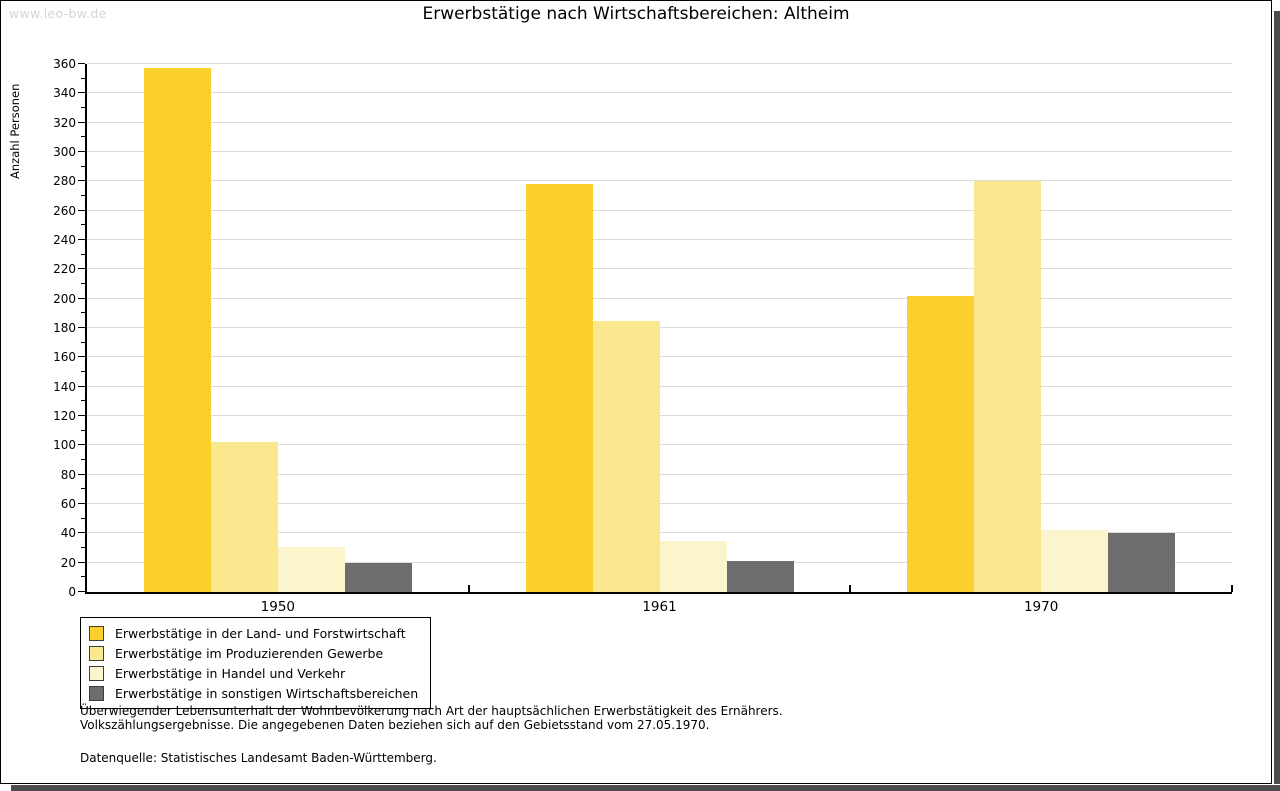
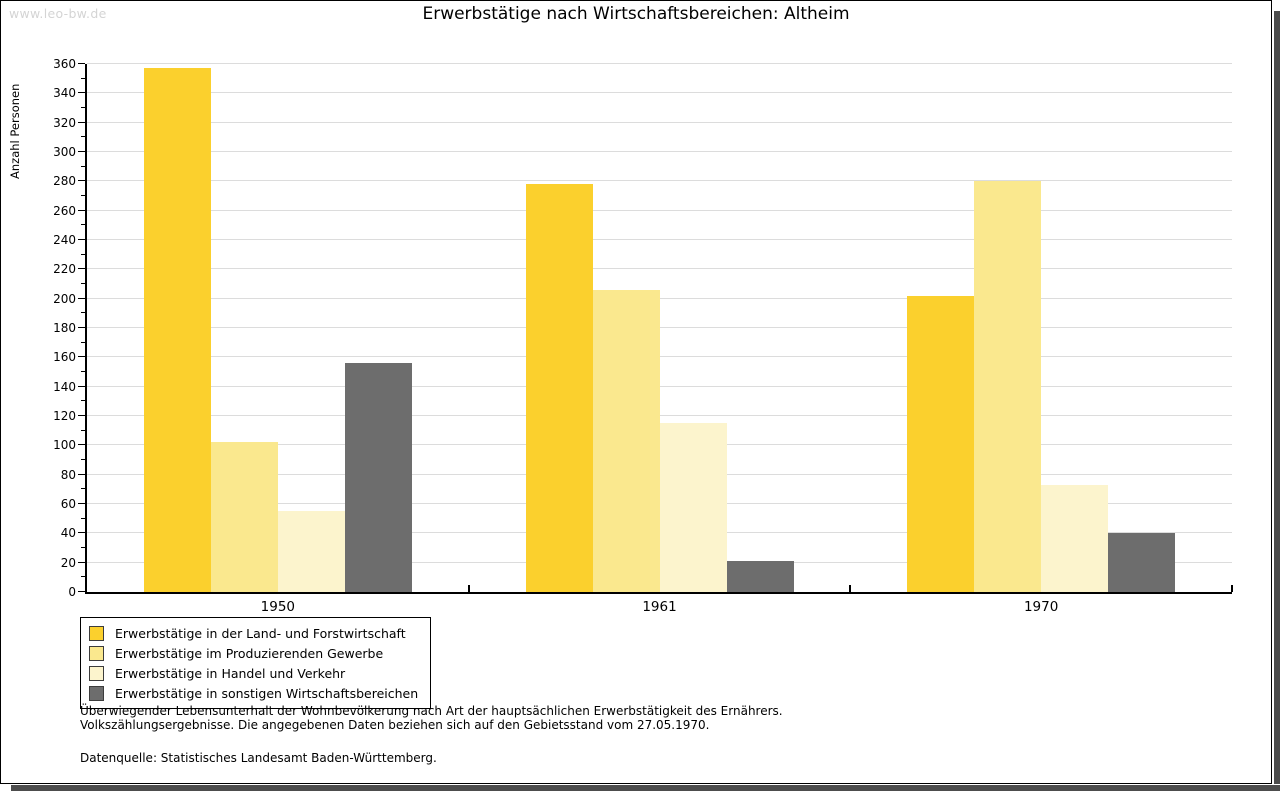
Erwerbstätige in Handel und Verkehr/1950: 31 -> 55
Erwerbstätige in sonstigen Wirtschaftsbereichen/1950: 20 -> 156
Erwerbstätige im Produzierenden Gewerbe/1961: 185 -> 206
Erwerbstätige in Handel und Verkehr/1961: 35 -> 115
Erwerbstätige in Handel und Verkehr/1970: 42 -> 73
